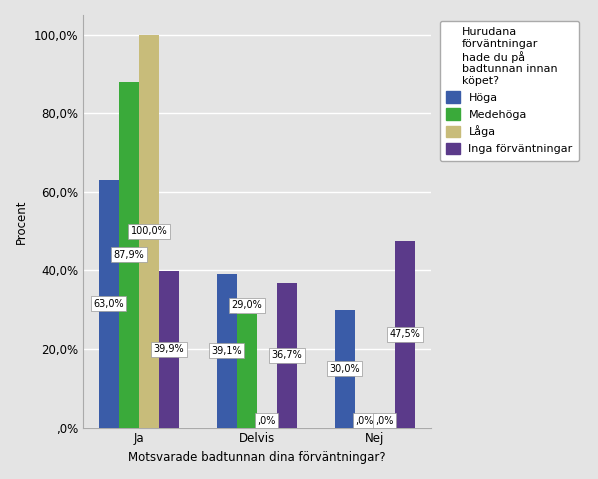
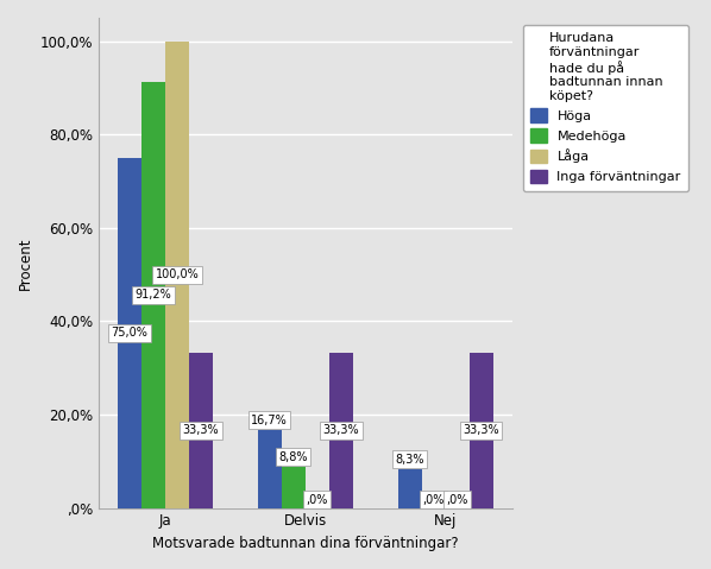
Höga/Ja: 63,0% -> 75,0%
Medehöga/Ja: 87,9% -> 91,2%
Inga förväntningar/Ja: 39,9% -> 33,3%
Höga/Delvis: 39,1% -> 16,7%
Medehöga/Delvis: 29,0% -> 8,8%
Inga förväntningar/Delvis: 36,7% -> 33,3%
Höga/Nej: 30,0% -> 8,3%
Inga förväntningar/Nej: 47,5% -> 33,3%
